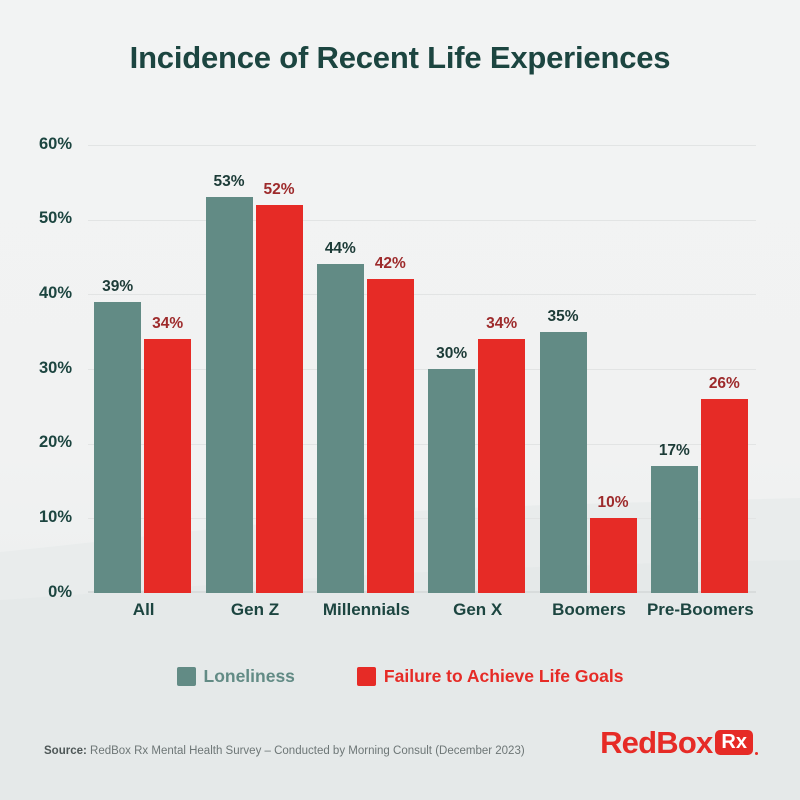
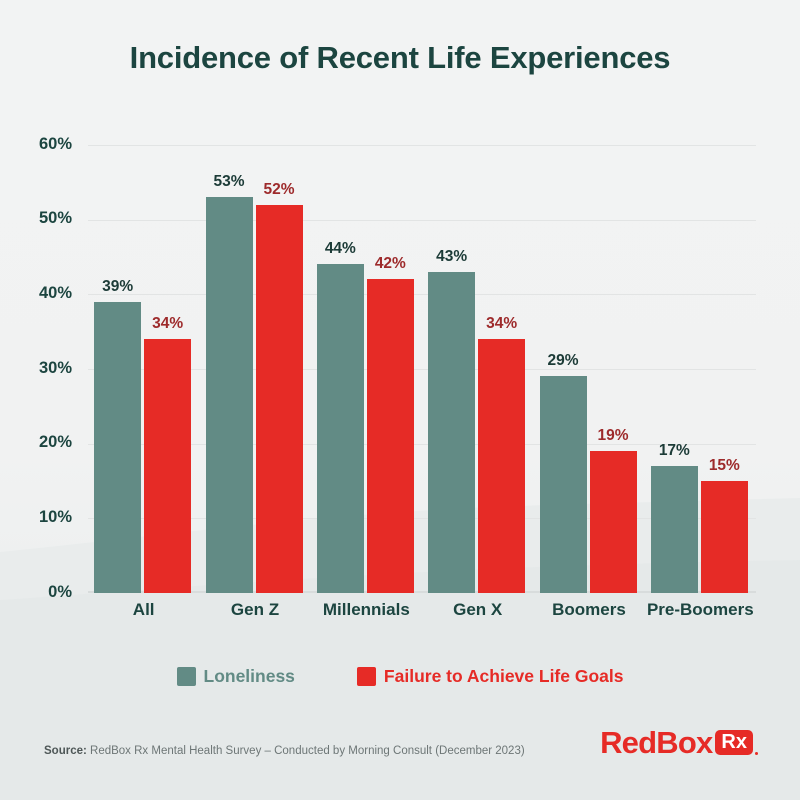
Loneliness/Gen X: 30% -> 43%
Loneliness/Boomers: 35% -> 29%
Failure to Achieve Life Goals/Boomers: 10% -> 19%
Failure to Achieve Life Goals/Pre-Boomers: 26% -> 15%
